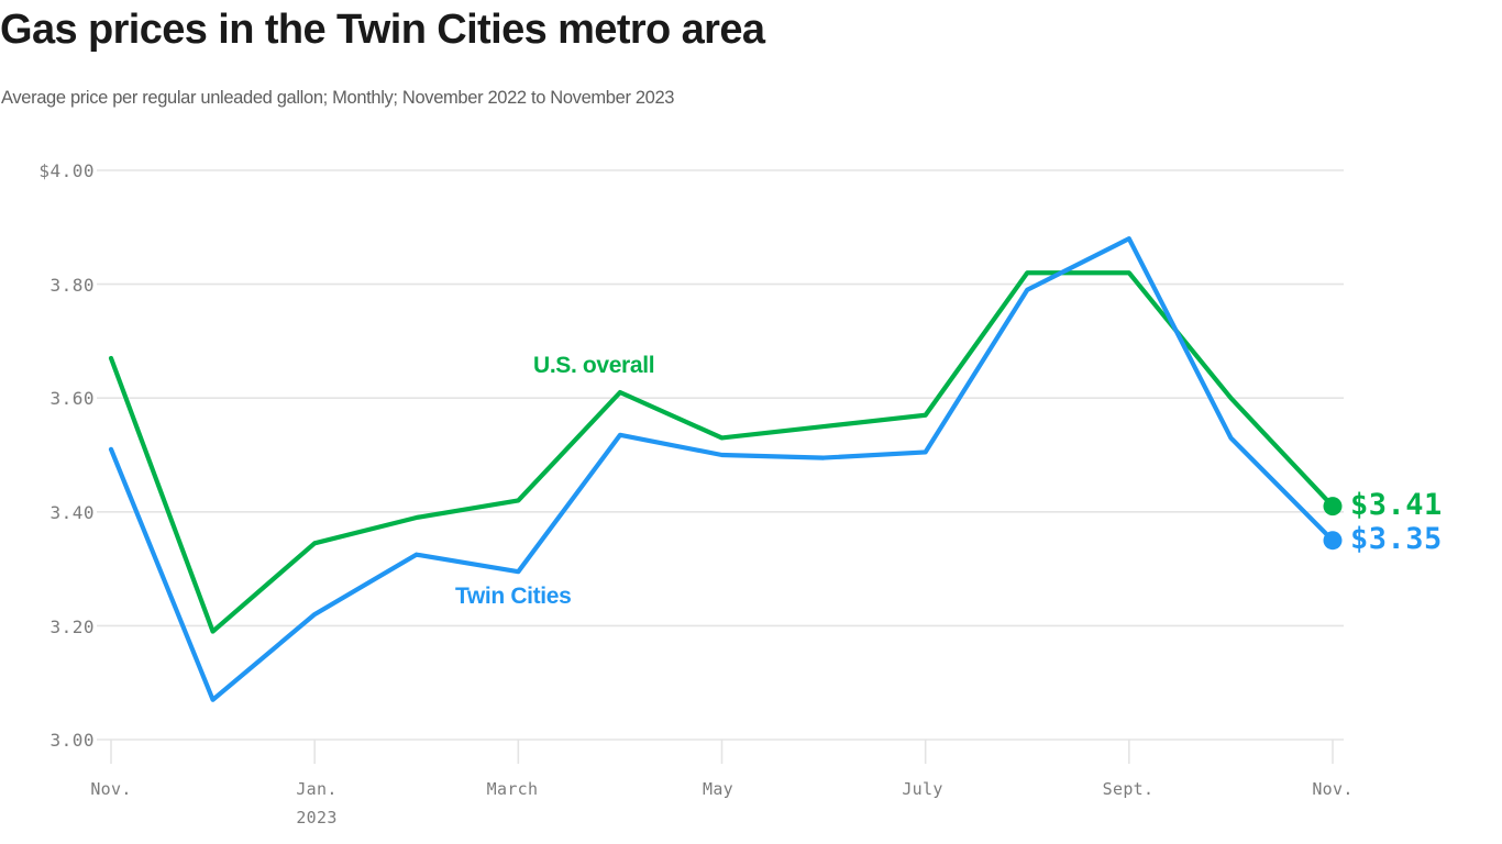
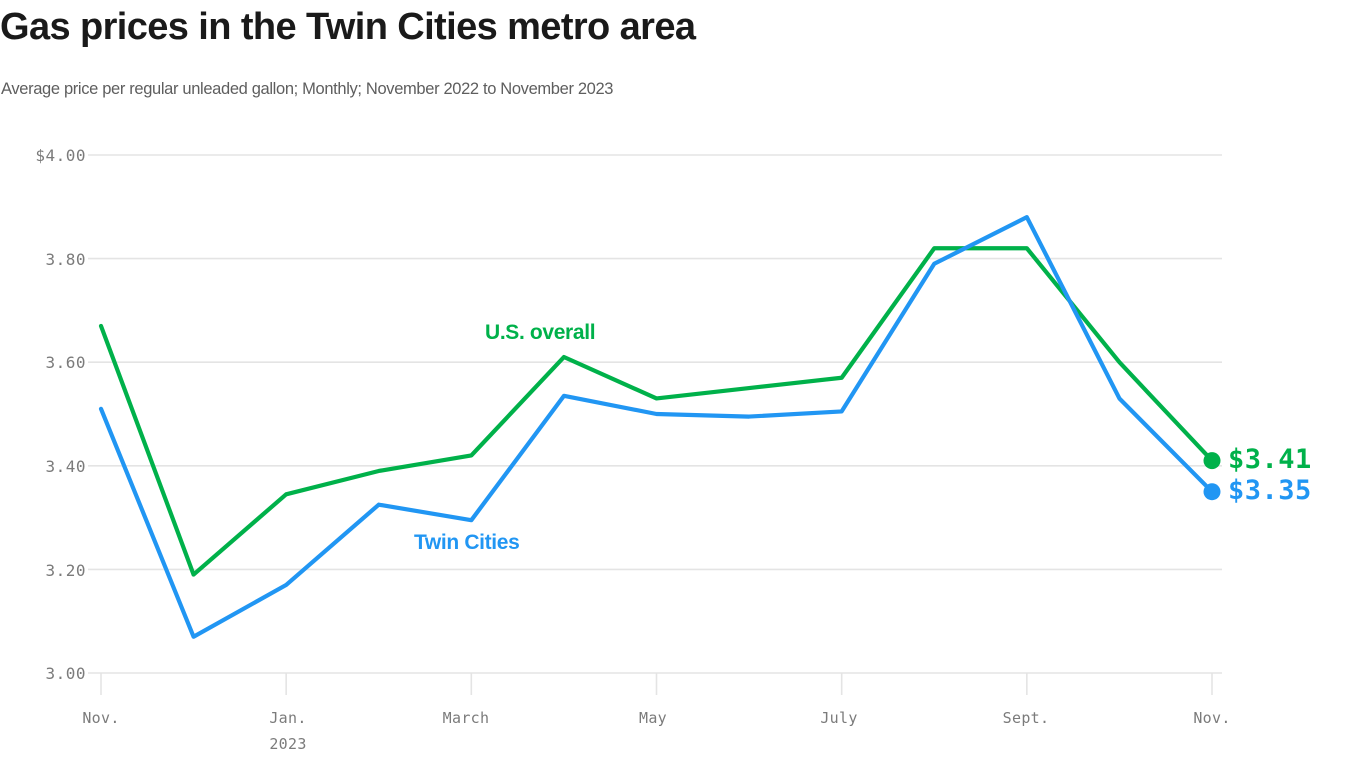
Twin Cities/Jan. 2023: $3.22 -> $3.17
